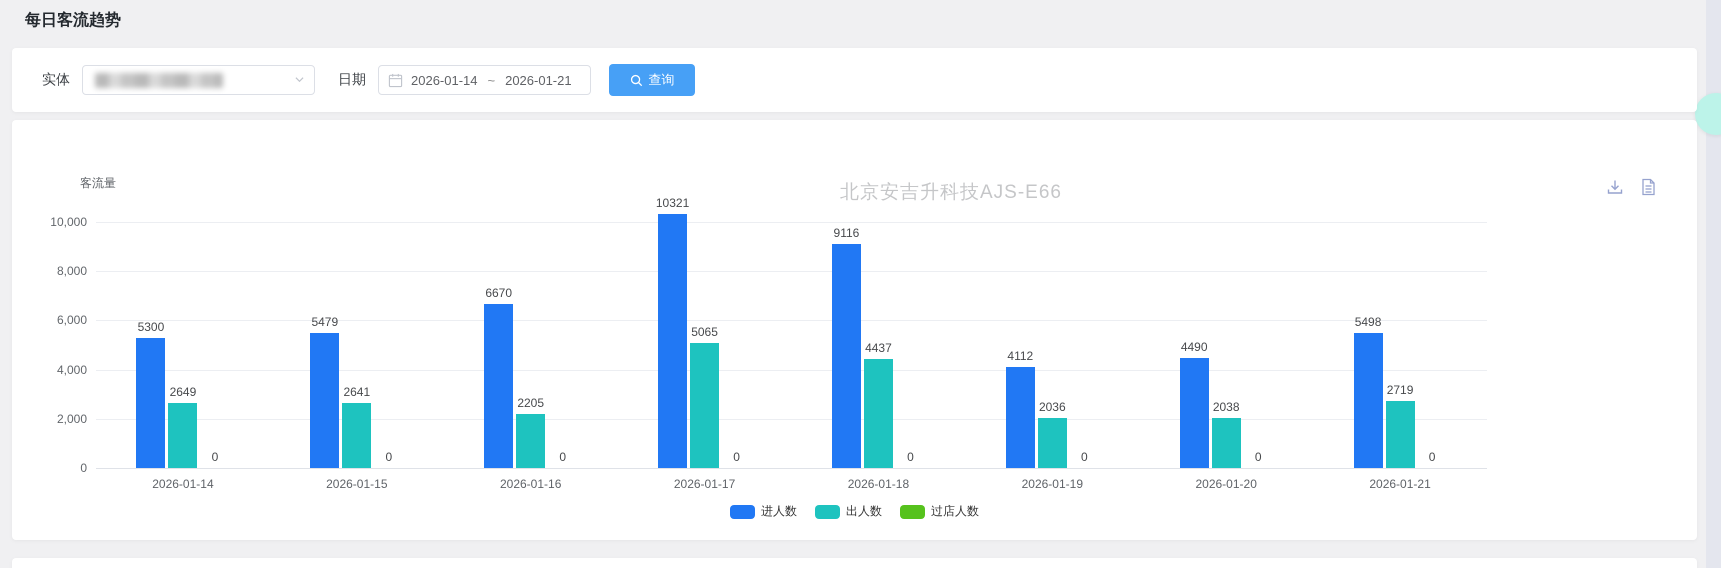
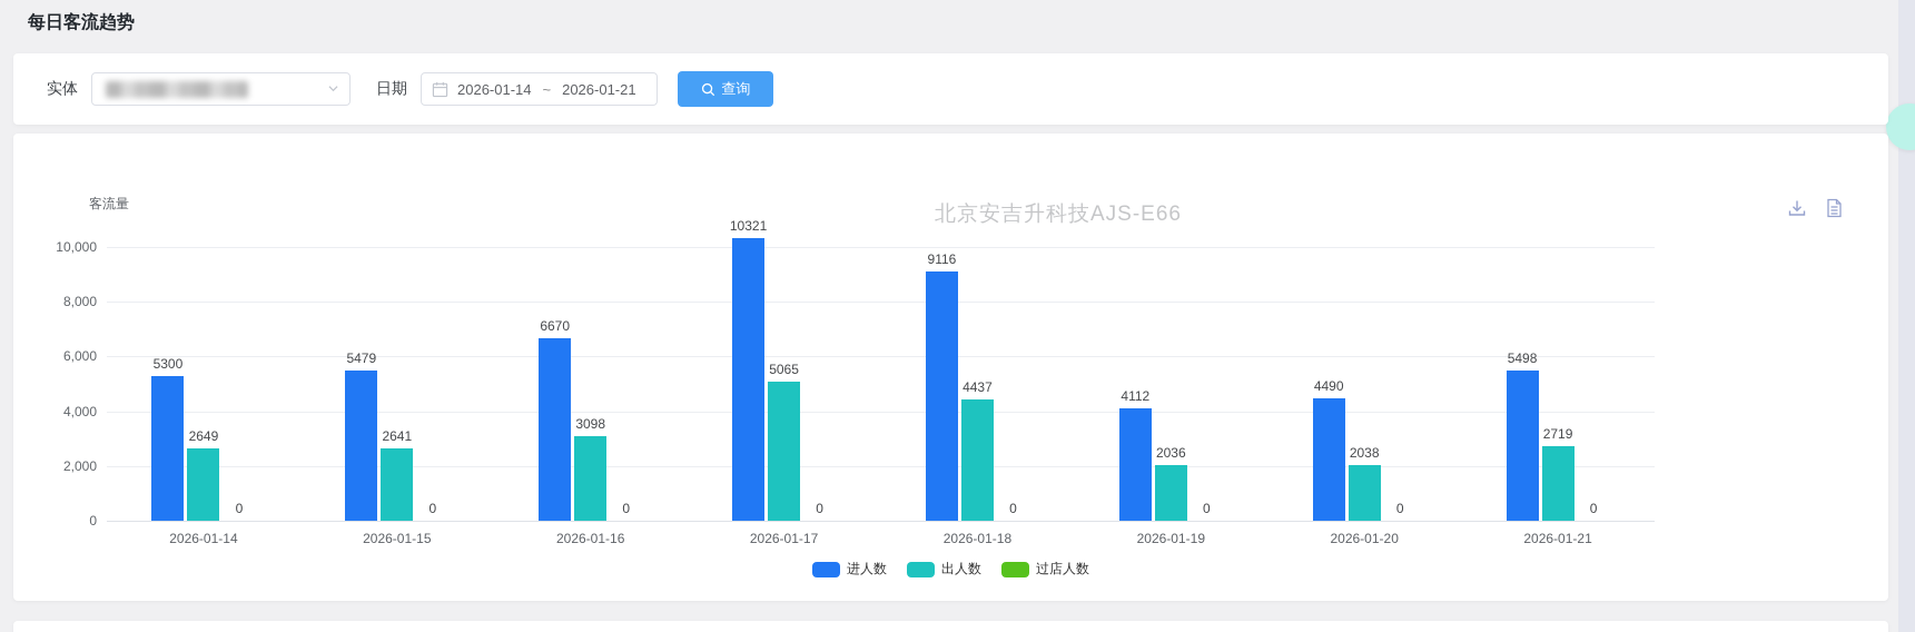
出人数/2026-01-16: 2205 -> 3098
